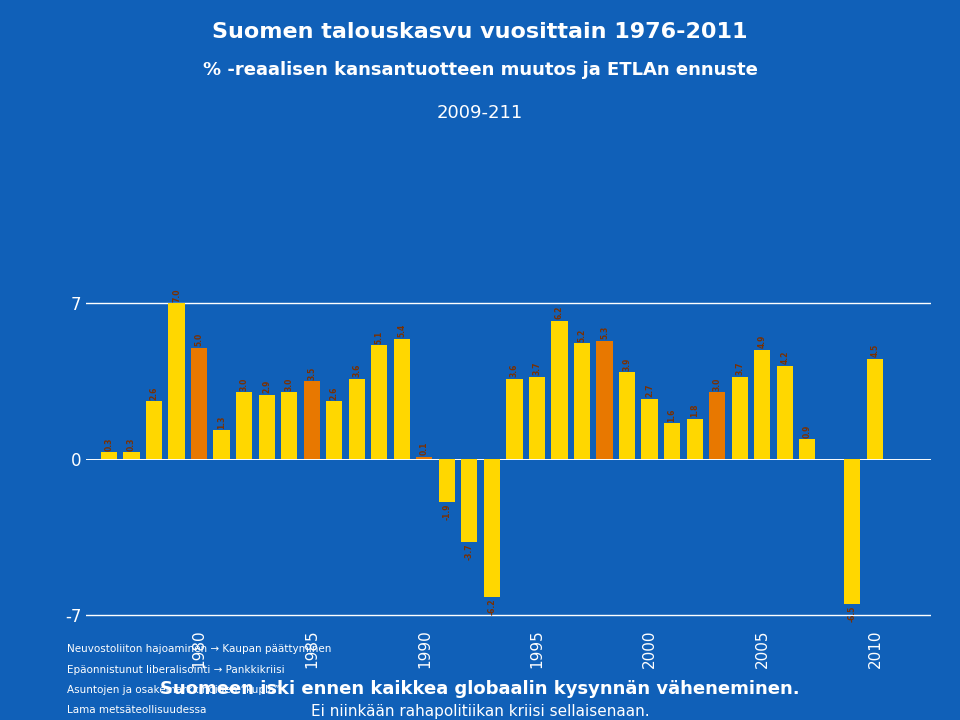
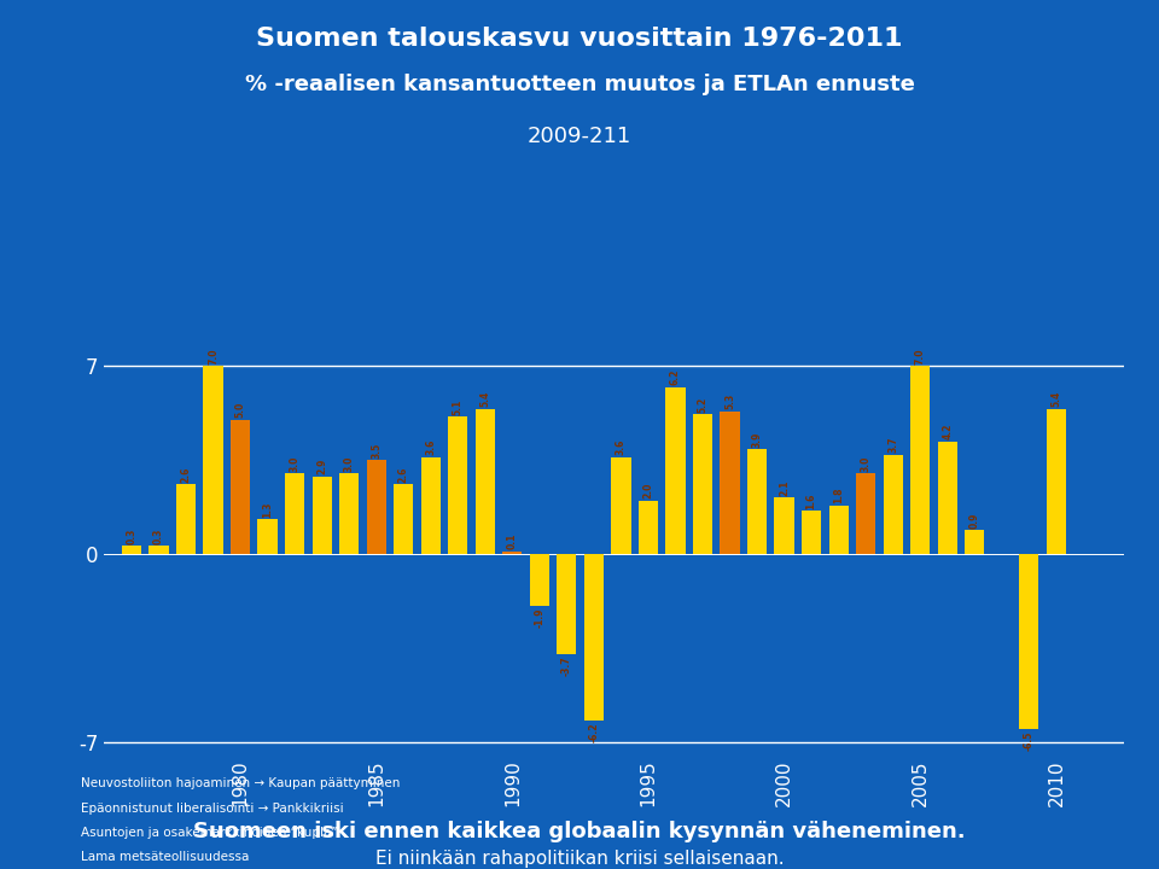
1995: 3.7 -> 2.0
2000: 2.7 -> 2.1
2005: 4.9 -> 7.0
2010: 4.5 -> 5.4
